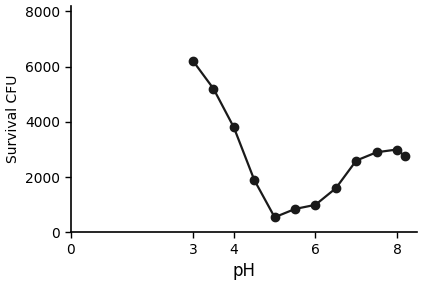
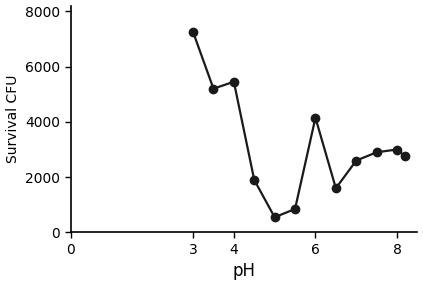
3: 6200 -> 7250
4: 3800 -> 5450
6: 1000 -> 4150
